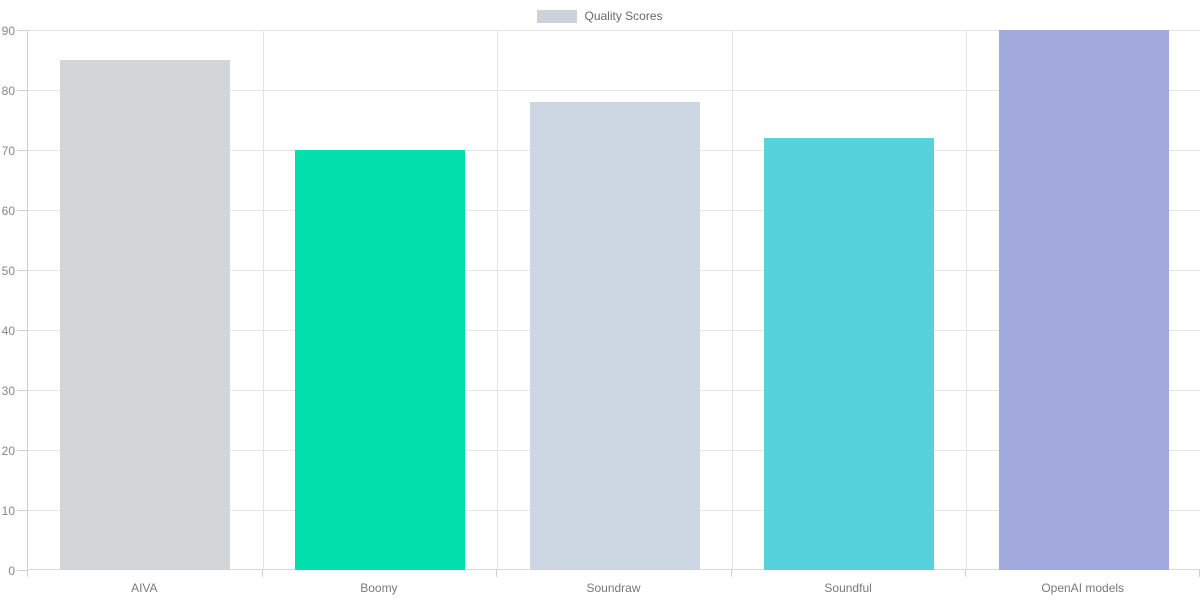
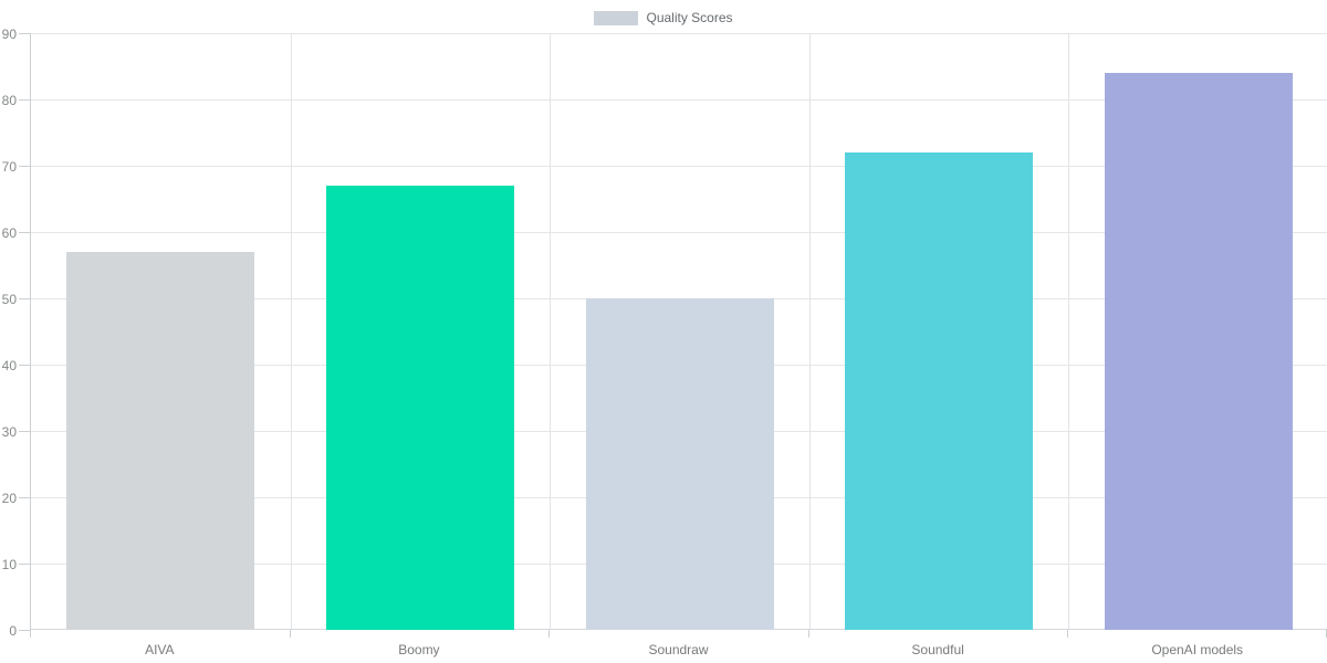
AIVA: 85 -> 57
Boomy: 70 -> 67
Soundraw: 78 -> 50
OpenAI models: 90 -> 84
